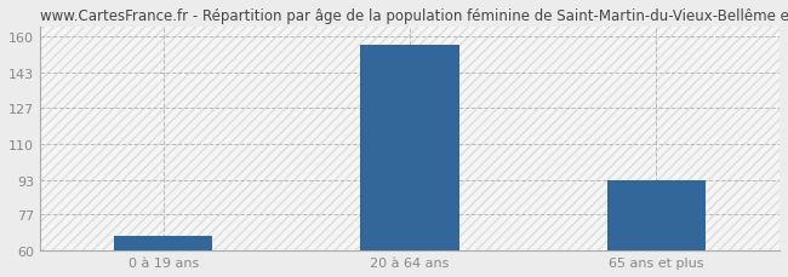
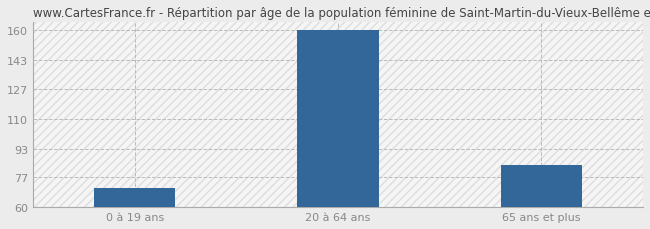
0 à 19 ans: 67 -> 71
20 à 64 ans: 156 -> 160
65 ans et plus: 93 -> 84
